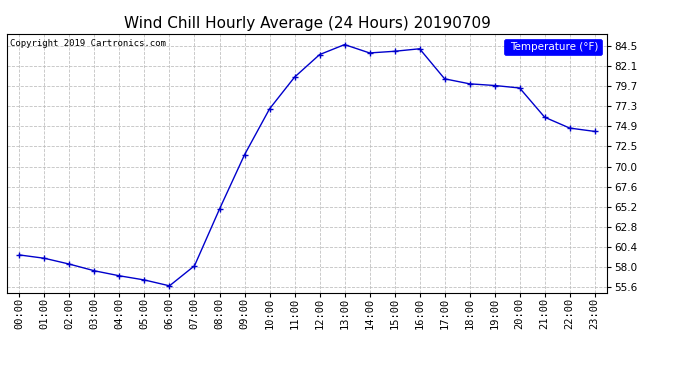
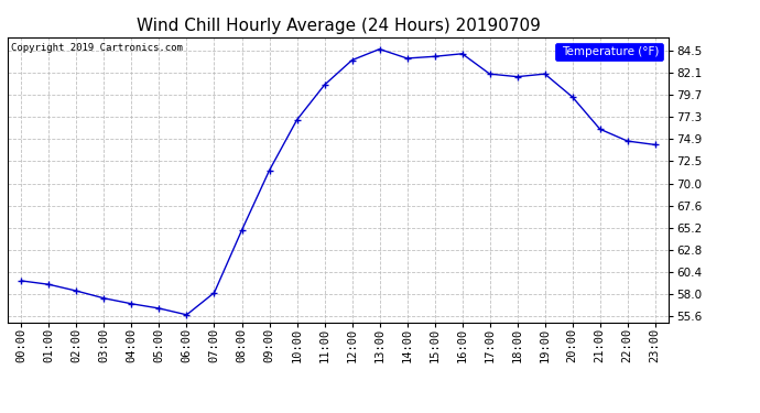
17:00: 80.6 -> 82.0
18:00: 80.0 -> 81.7
19:00: 79.8 -> 82.0
